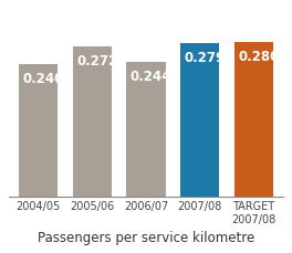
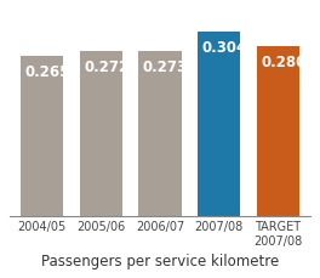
2004/05: 0.240 -> 0.265
2006/07: 0.244 -> 0.273
2007/08: 0.279 -> 0.304
